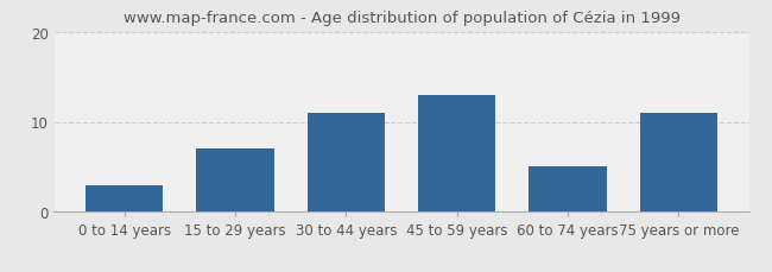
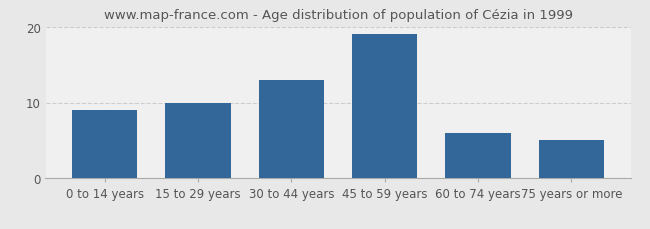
0 to 14 years: 3 -> 9
15 to 29 years: 7 -> 10
30 to 44 years: 11 -> 13
45 to 59 years: 13 -> 19
60 to 74 years: 5 -> 6
75 years or more: 11 -> 5
